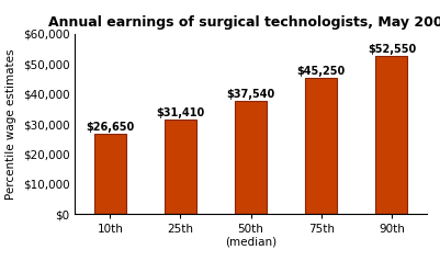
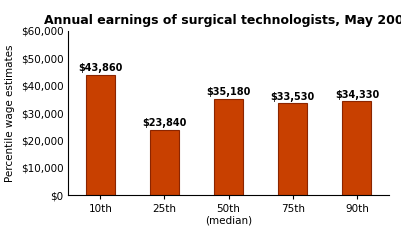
10th: $26,650 -> $43,860
25th: $31,410 -> $23,840
50th (median): $37,540 -> $35,180
75th: $45,250 -> $33,530
90th: $52,550 -> $34,330
